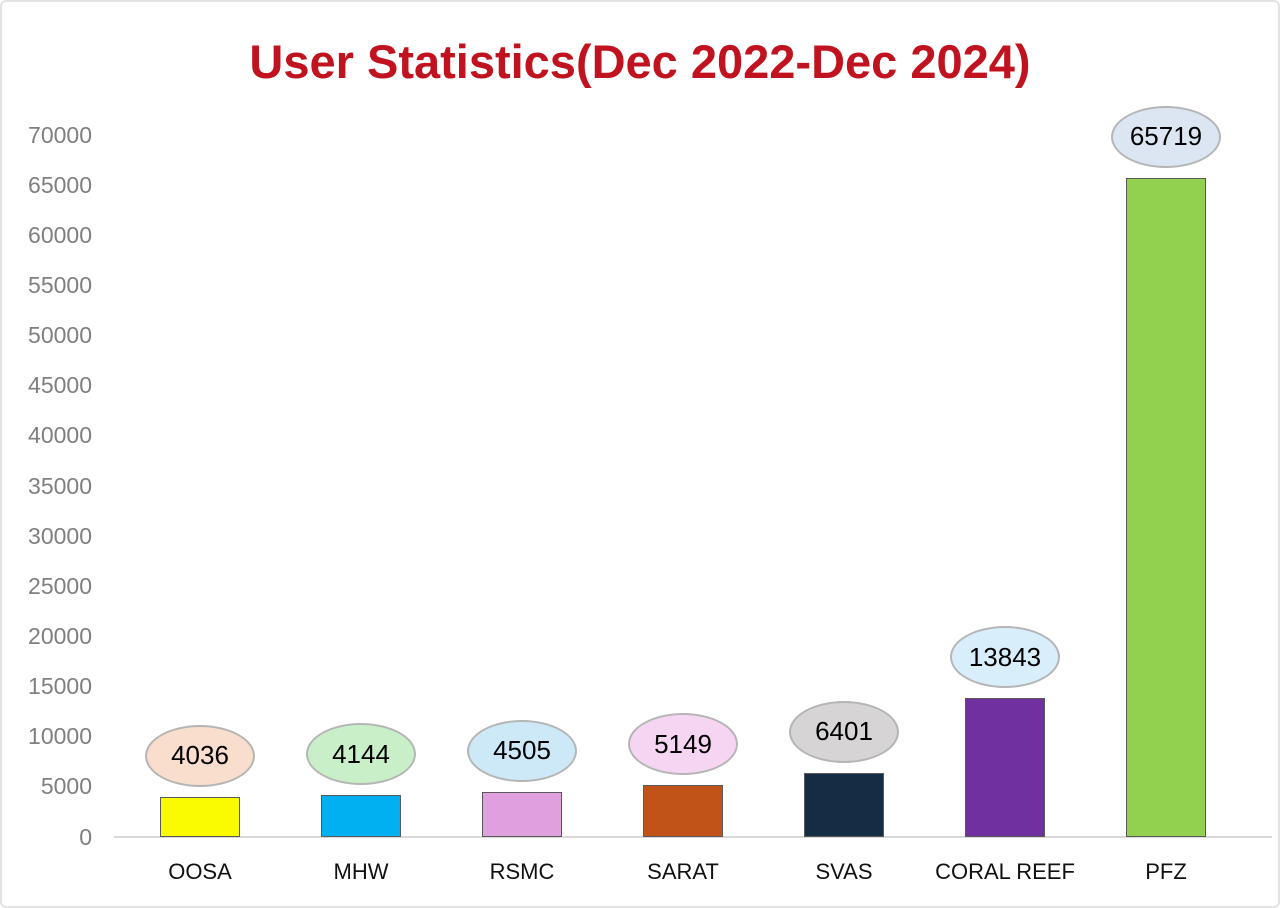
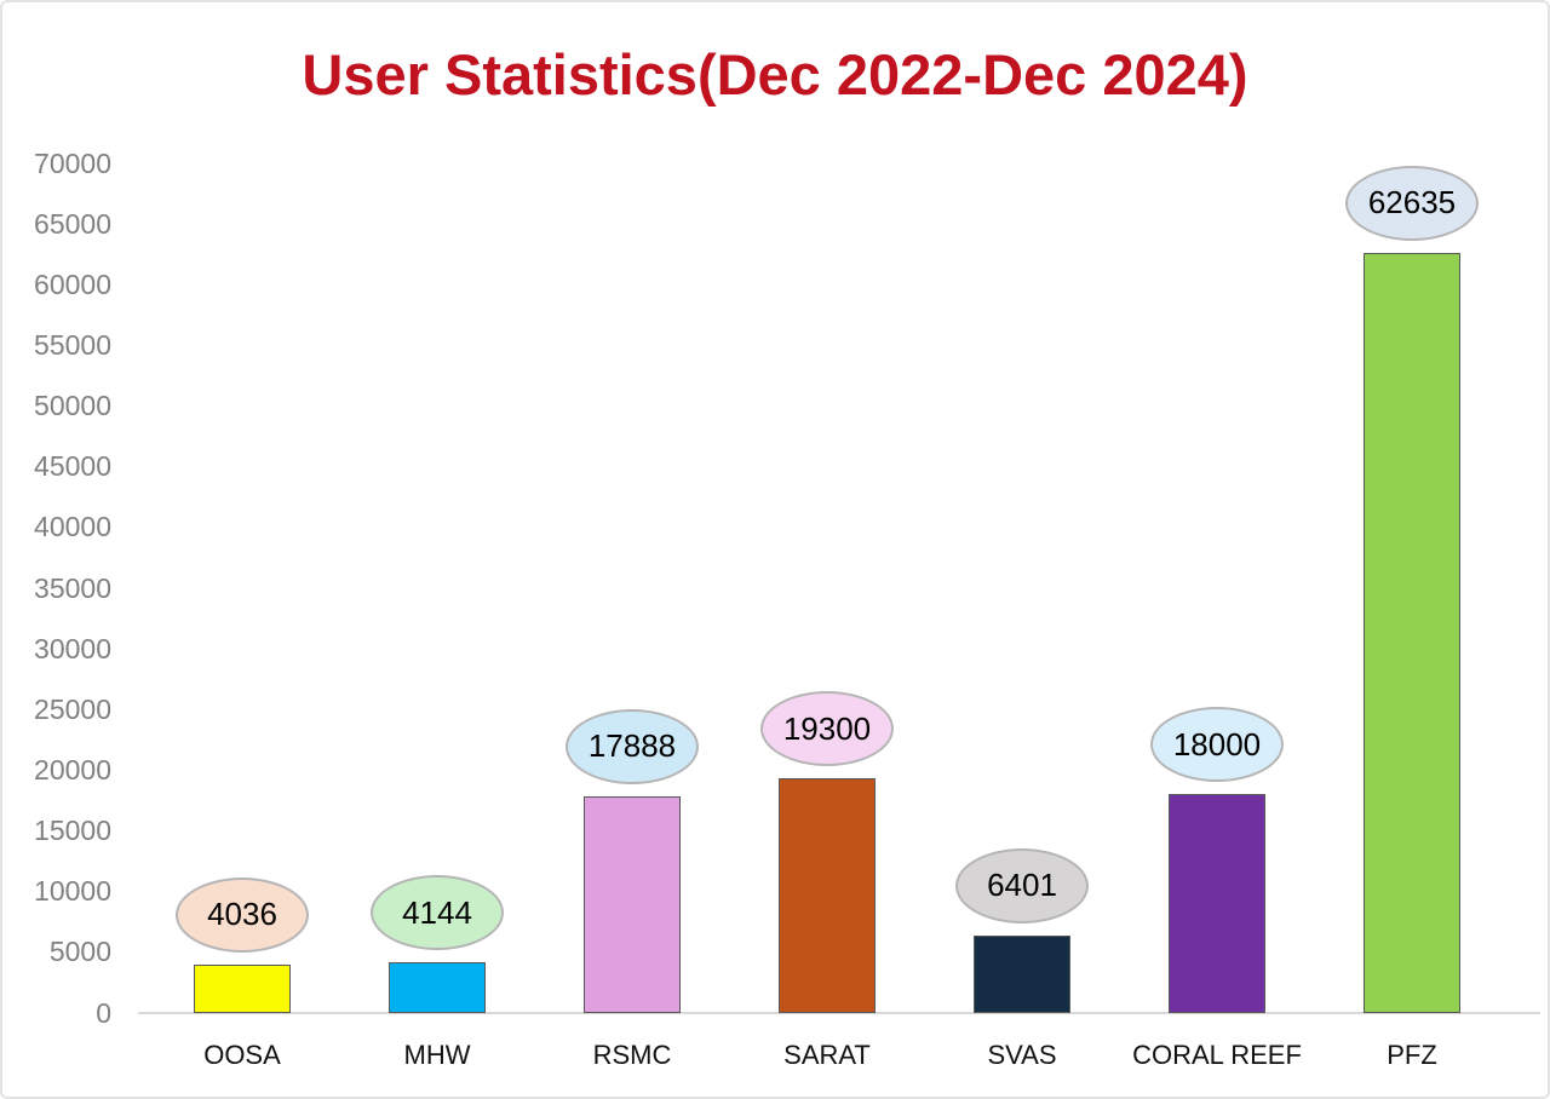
RSMC: 4505 -> 17888
SARAT: 5149 -> 19300
CORAL REEF: 13843 -> 18000
PFZ: 65719 -> 62635
